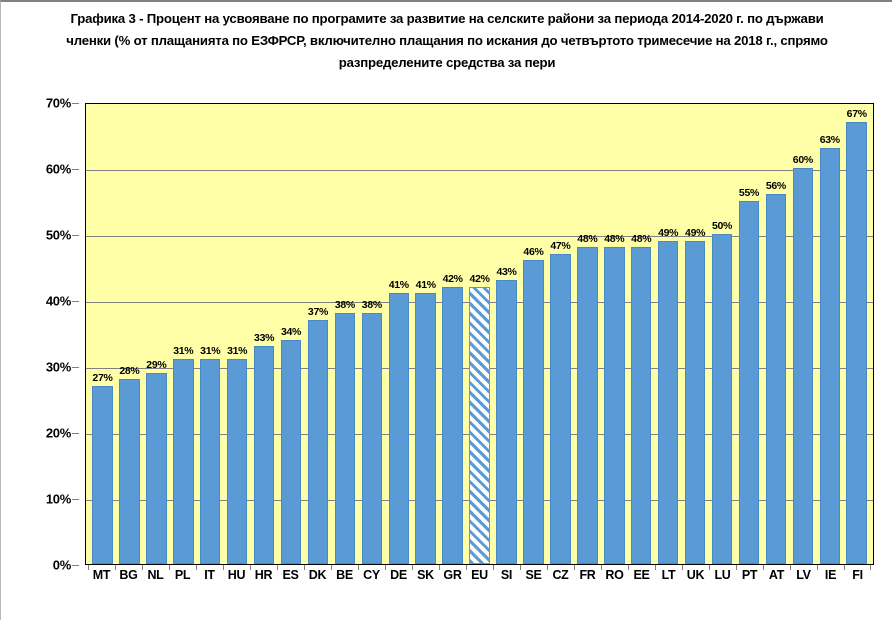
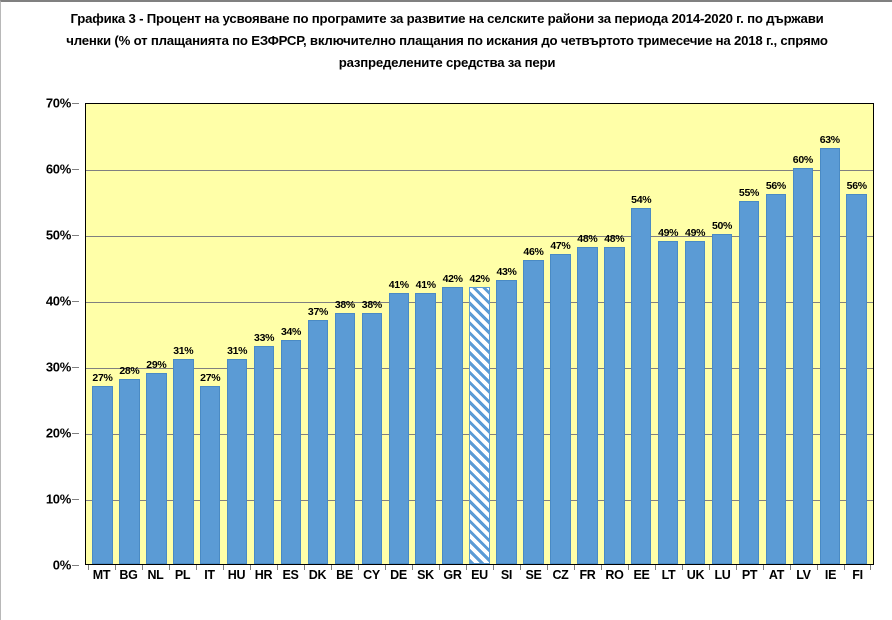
IT: 31% -> 27%
EE: 48% -> 54%
FI: 67% -> 56%
